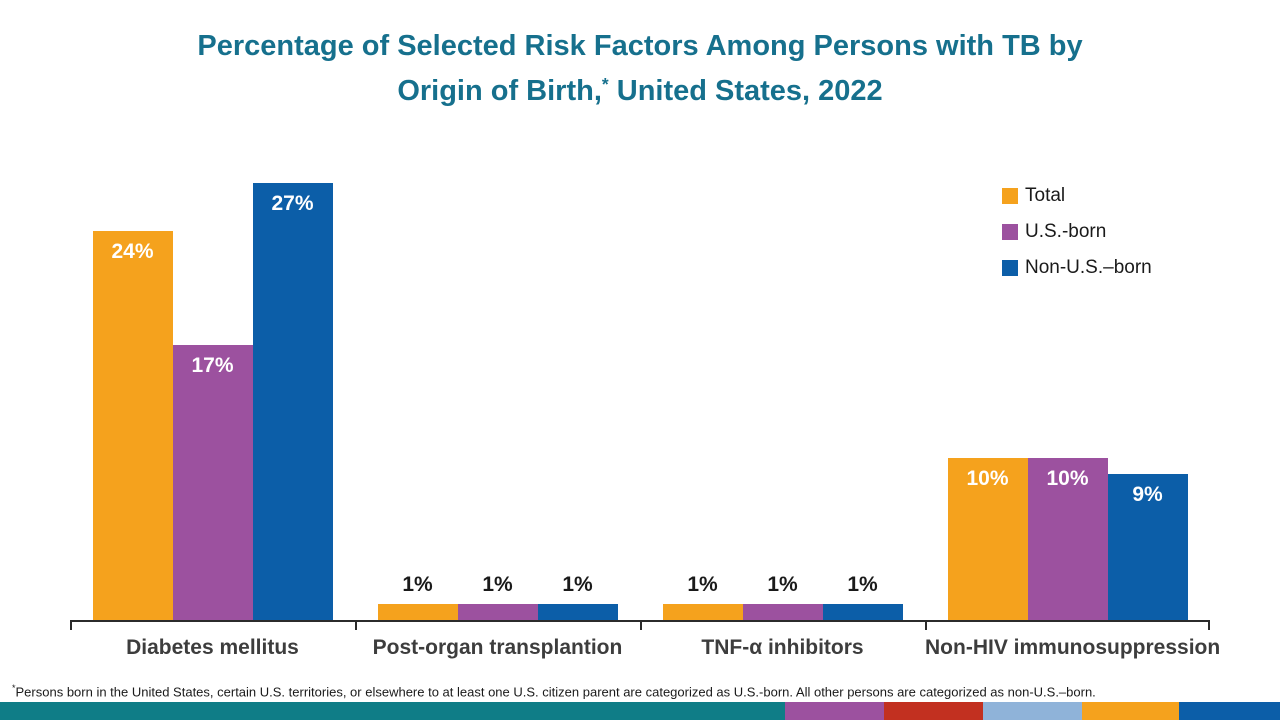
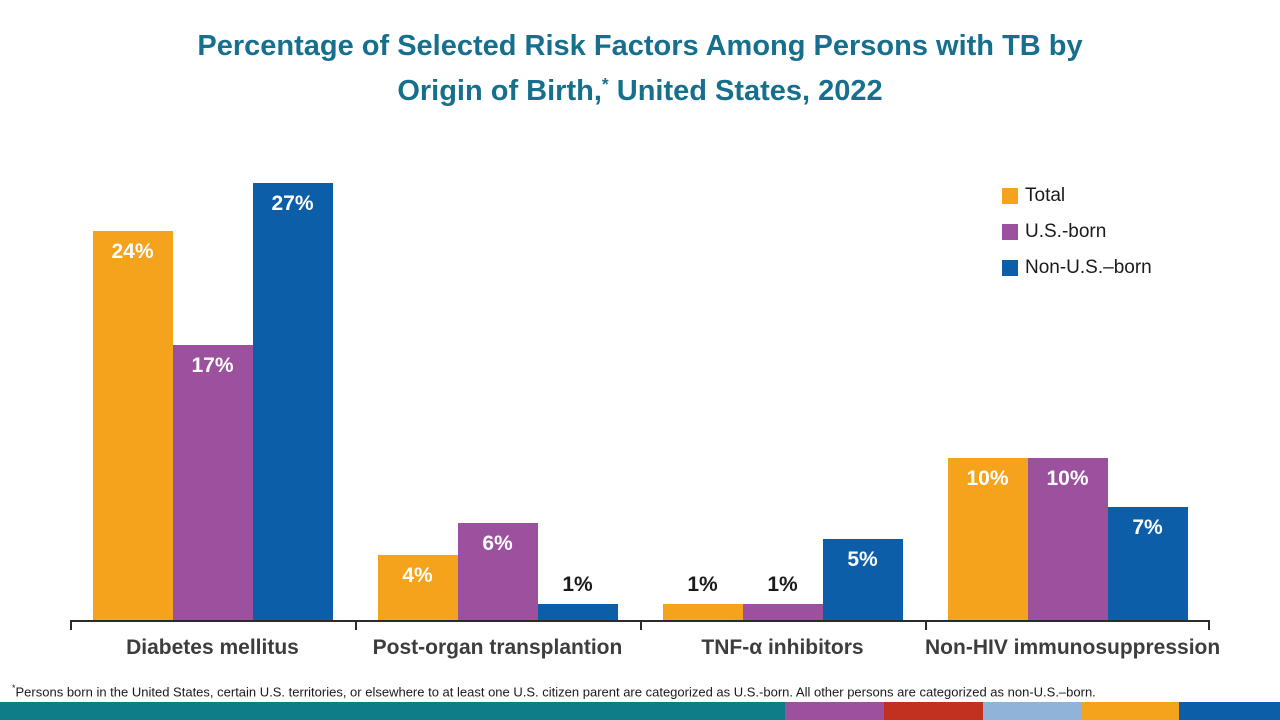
Total/Post-organ transplantion: 1% -> 4%
U.S.-born/Post-organ transplantion: 1% -> 6%
Non-U.S.–born/TNF-α inhibitors: 1% -> 5%
Non-U.S.–born/Non-HIV immunosuppression: 9% -> 7%
